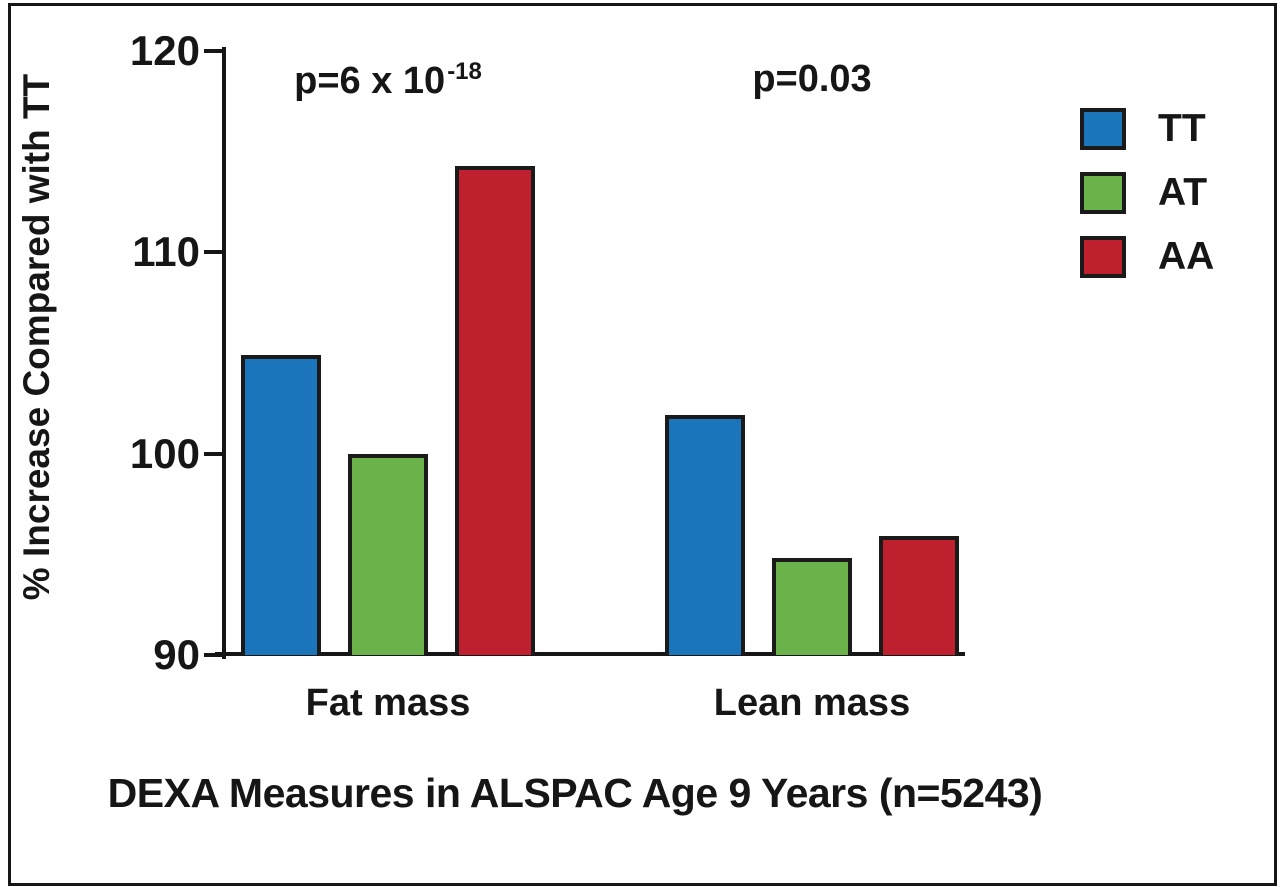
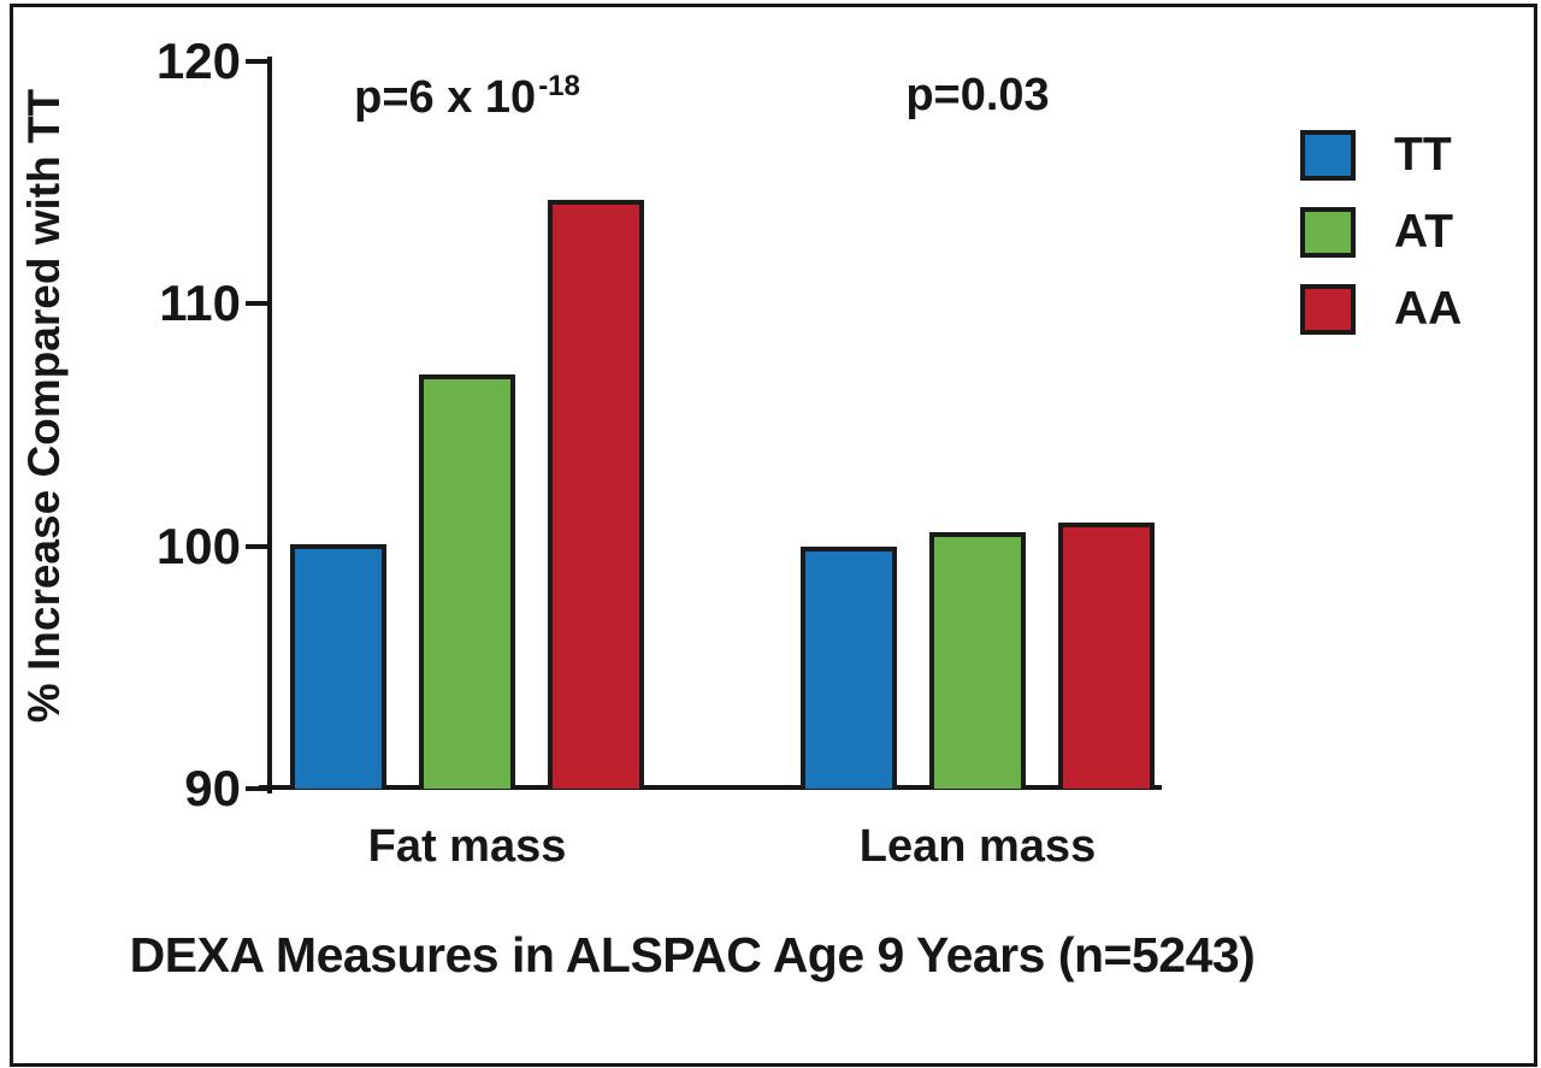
TT/Fat mass: 104.9 -> 100.1
AT/Fat mass: 100.0 -> 107.1
TT/Lean mass: 101.9 -> 100.0
AT/Lean mass: 94.8 -> 100.6
AA/Lean mass: 95.9 -> 101.0
